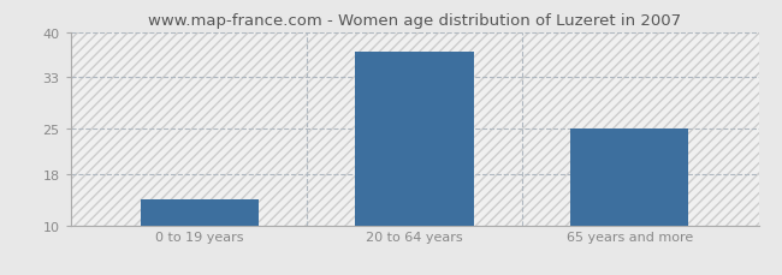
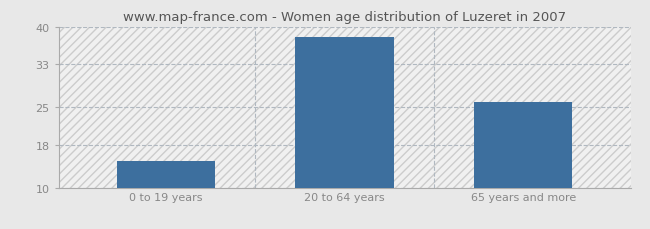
0 to 19 years: 14 -> 15
20 to 64 years: 37 -> 38
65 years and more: 25 -> 26
